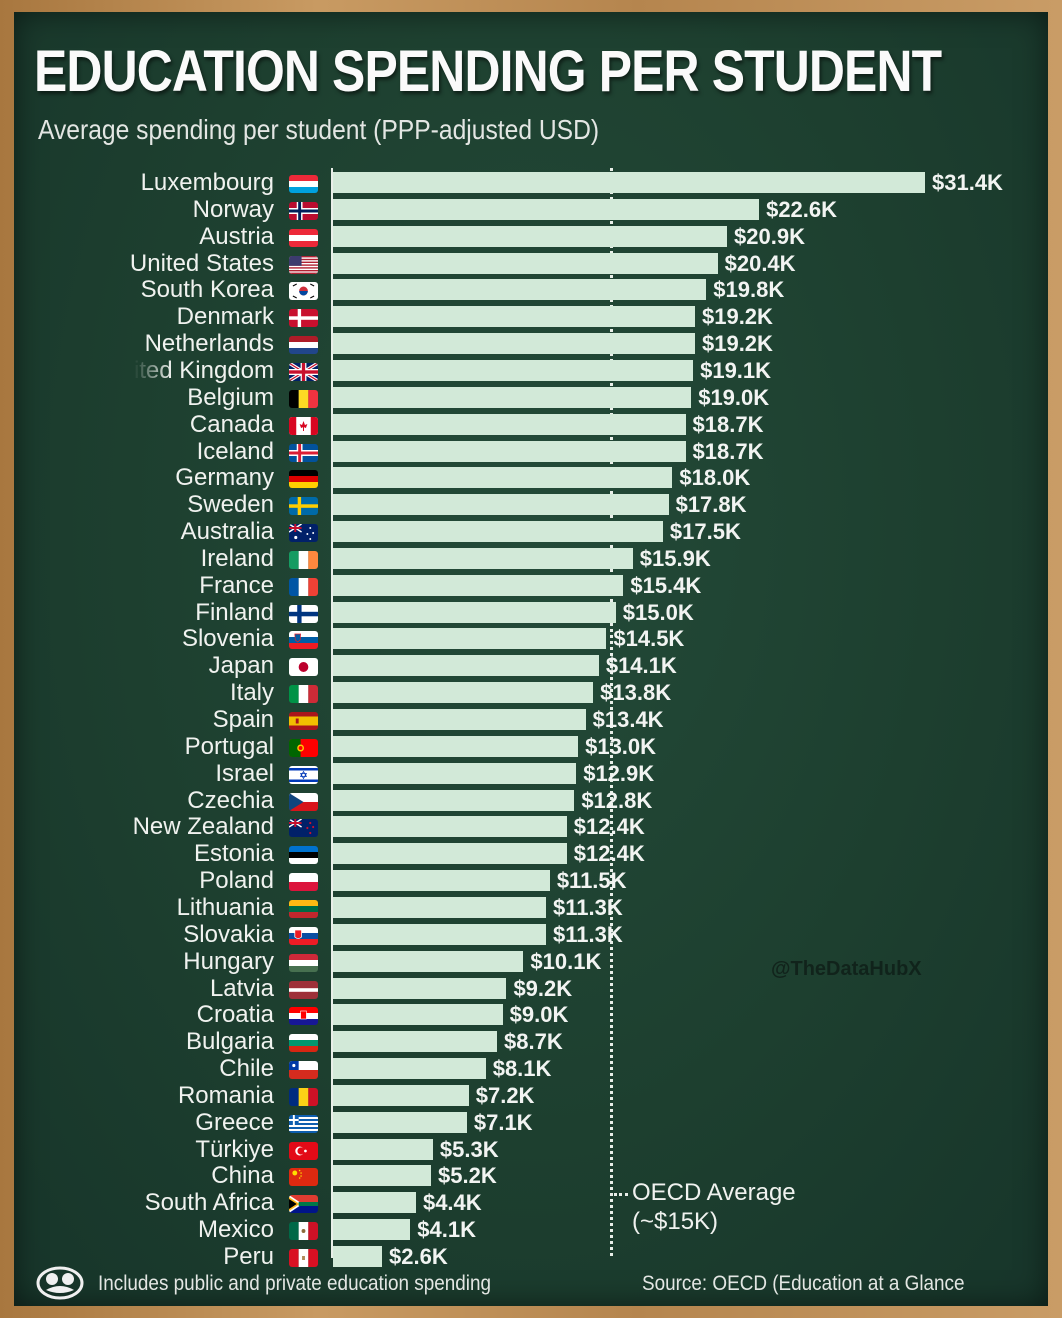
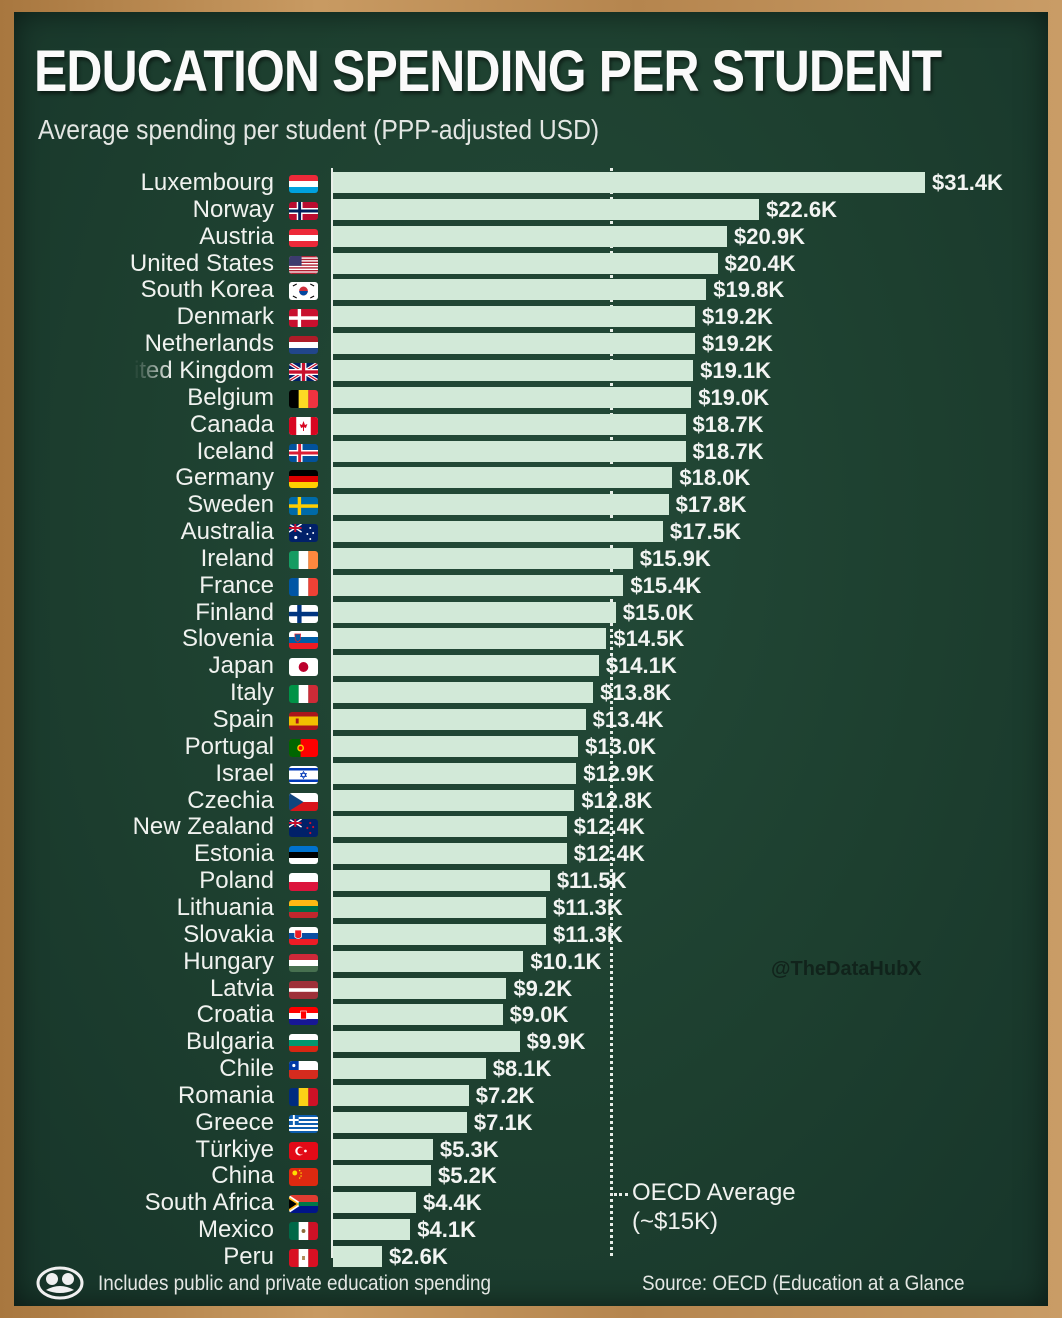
Bulgaria: $8.7K -> $9.9K
